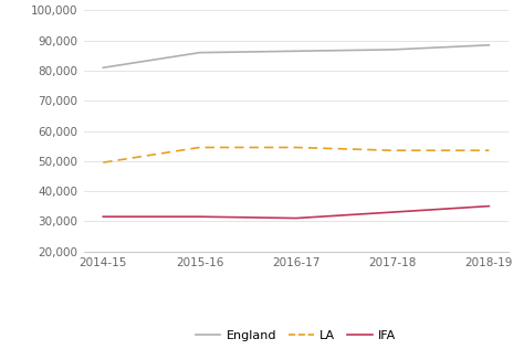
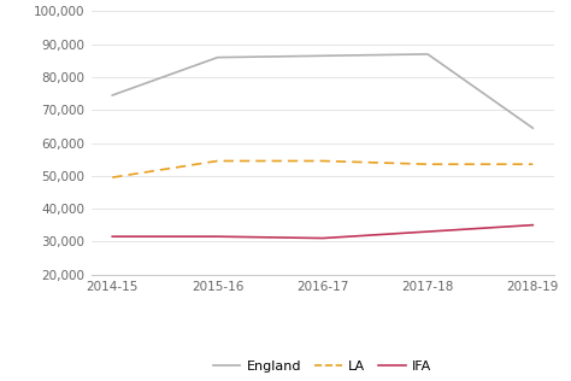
England/2014-15: 81,000 -> 74,500
England/2018-19: 88,500 -> 64,500
